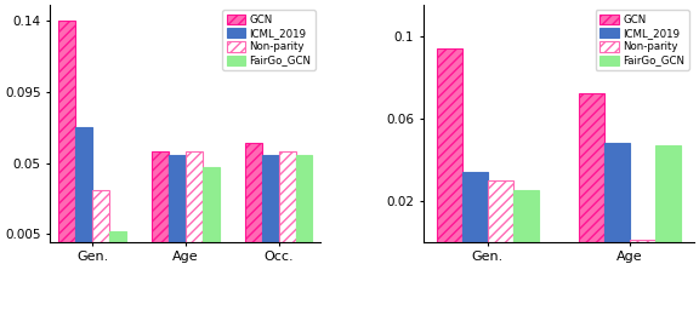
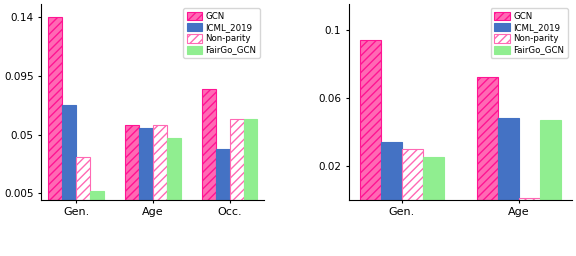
GCN/Occ.: 0.063 -> 0.085
ICML_2019/Occ.: 0.055 -> 0.039
Non-parity/Occ.: 0.057 -> 0.062
FairGo_GCN/Occ.: 0.055 -> 0.062
